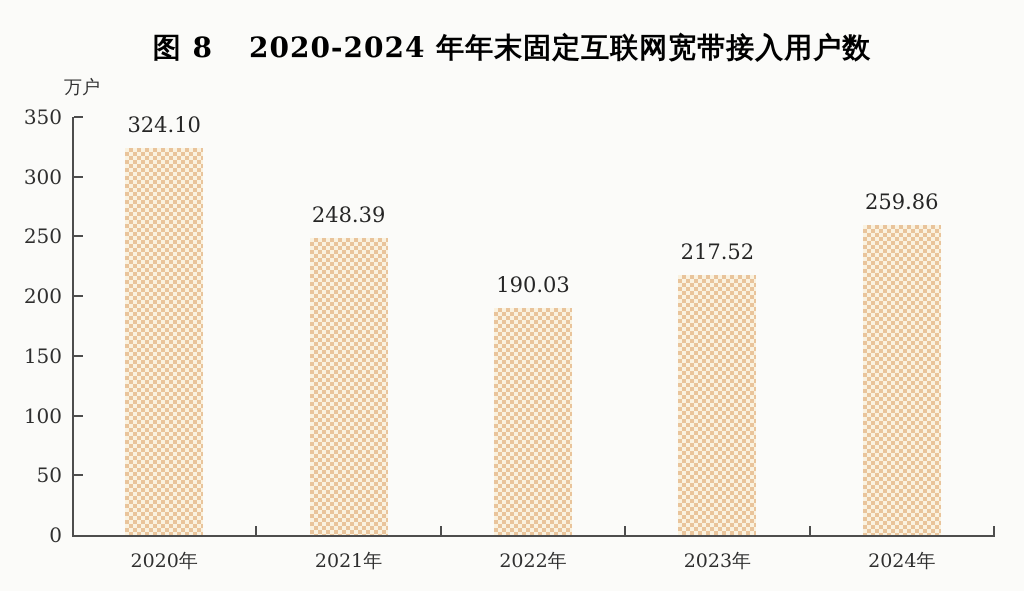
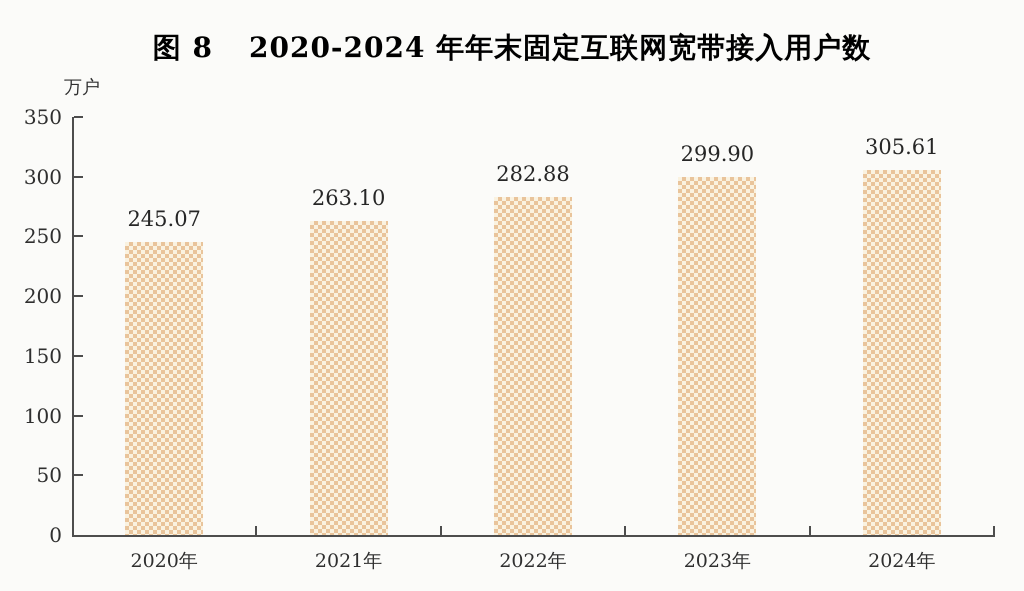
2020年: 324.10 -> 245.07
2021年: 248.39 -> 263.10
2022年: 190.03 -> 282.88
2023年: 217.52 -> 299.90
2024年: 259.86 -> 305.61
